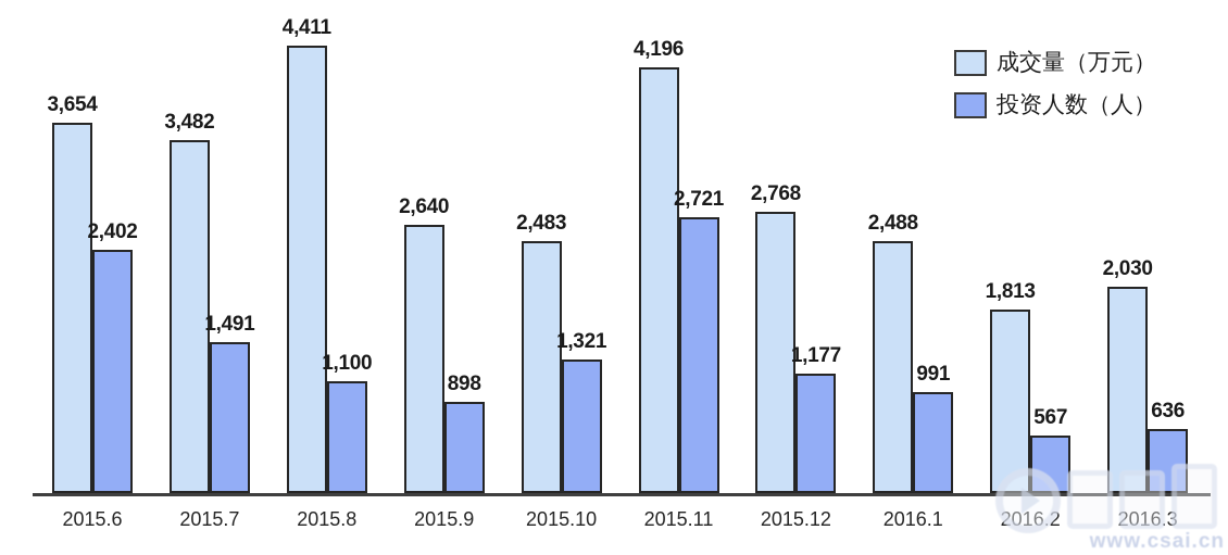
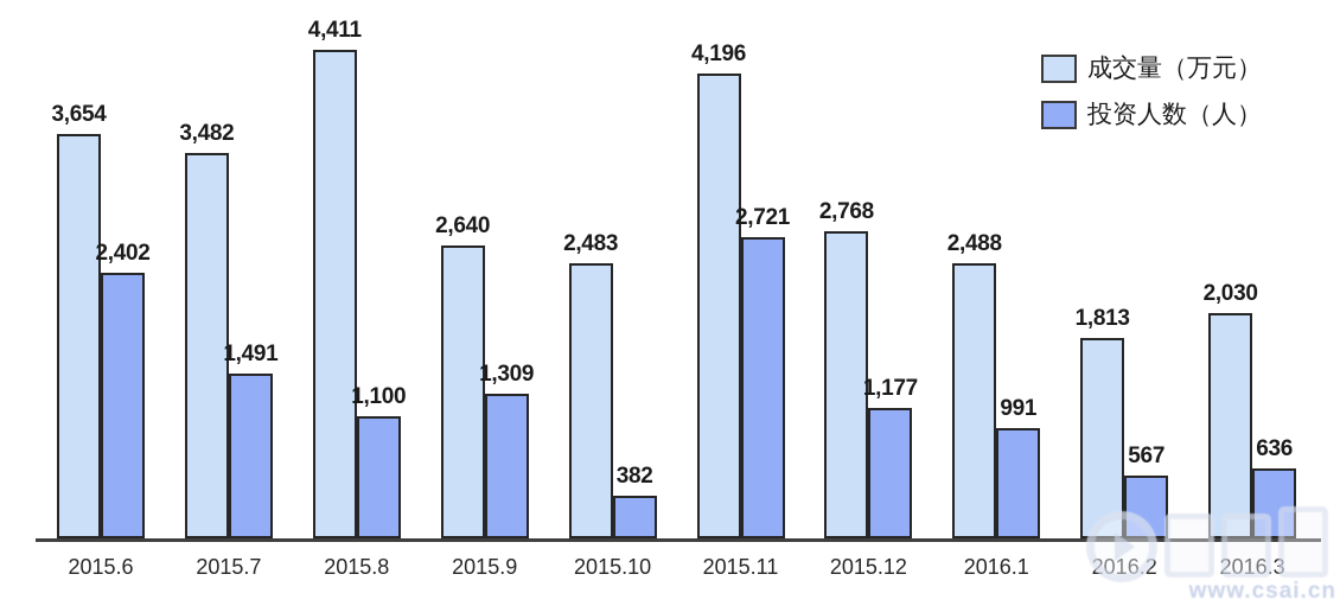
投资人数（人）/2015.9: 898 -> 1,309
投资人数（人）/2015.10: 1,321 -> 382
